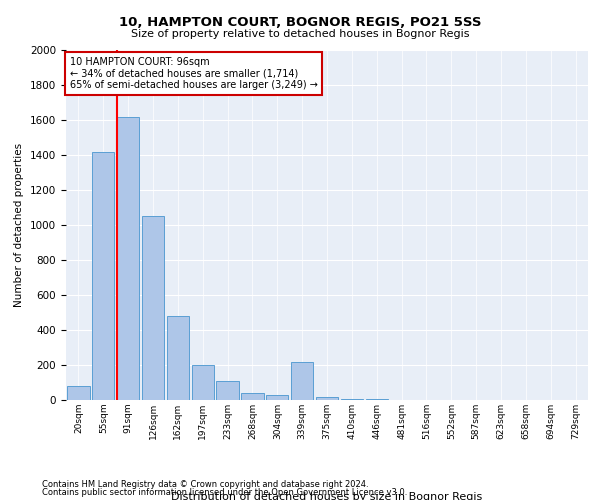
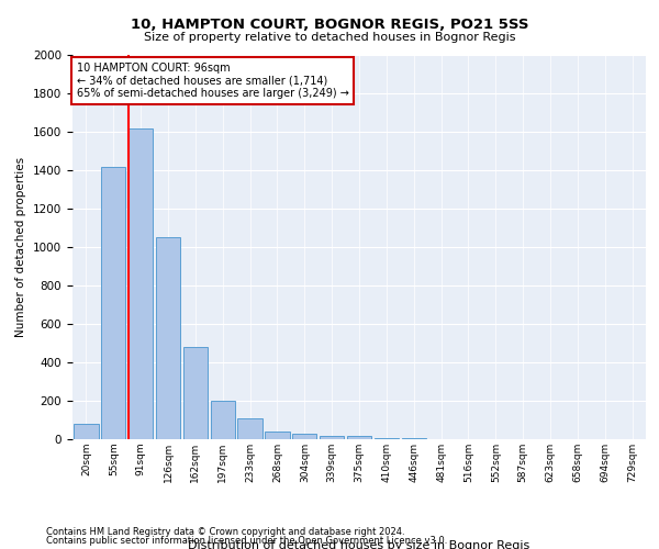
339sqm: 220 -> 20
